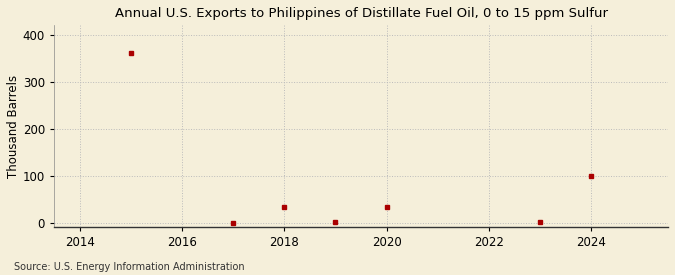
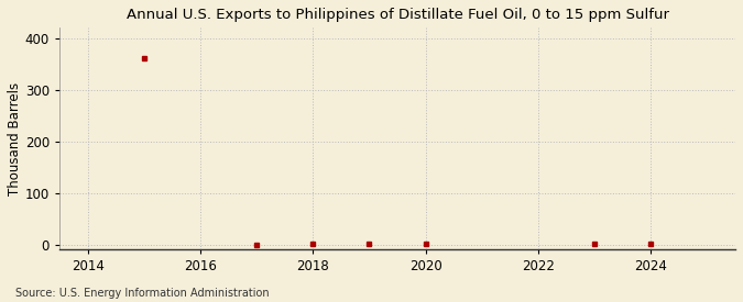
2018: 35 -> 2
2020: 35 -> 3
2024: 100 -> 2
